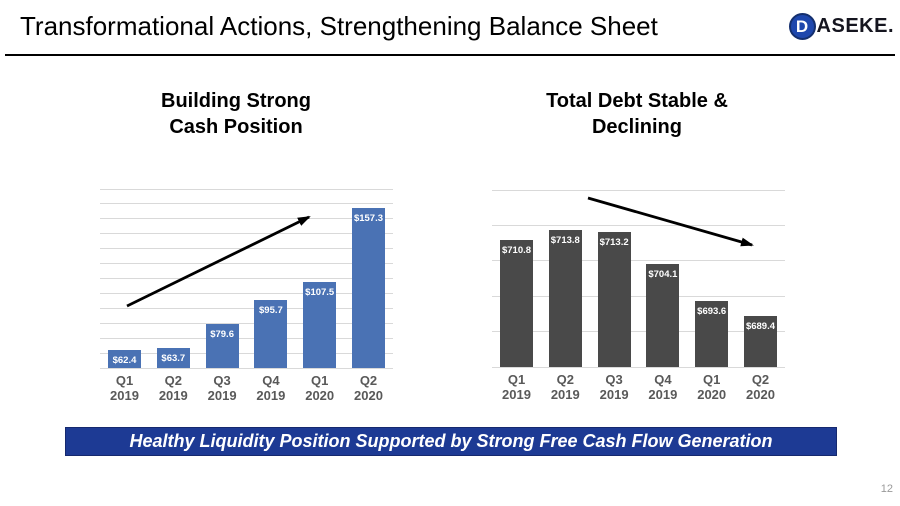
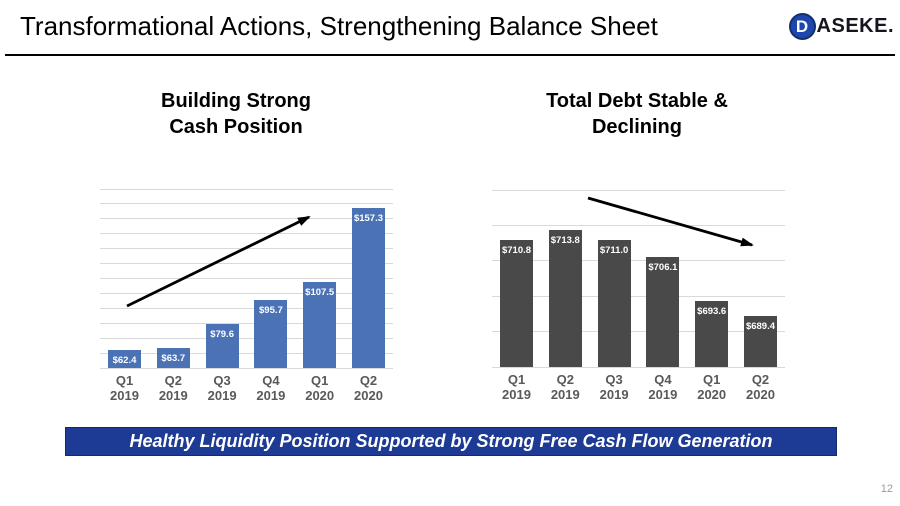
Total Debt Stable & Declining/Q3 2019: $713.2 -> $711.0
Total Debt Stable & Declining/Q4 2019: $704.1 -> $706.1
